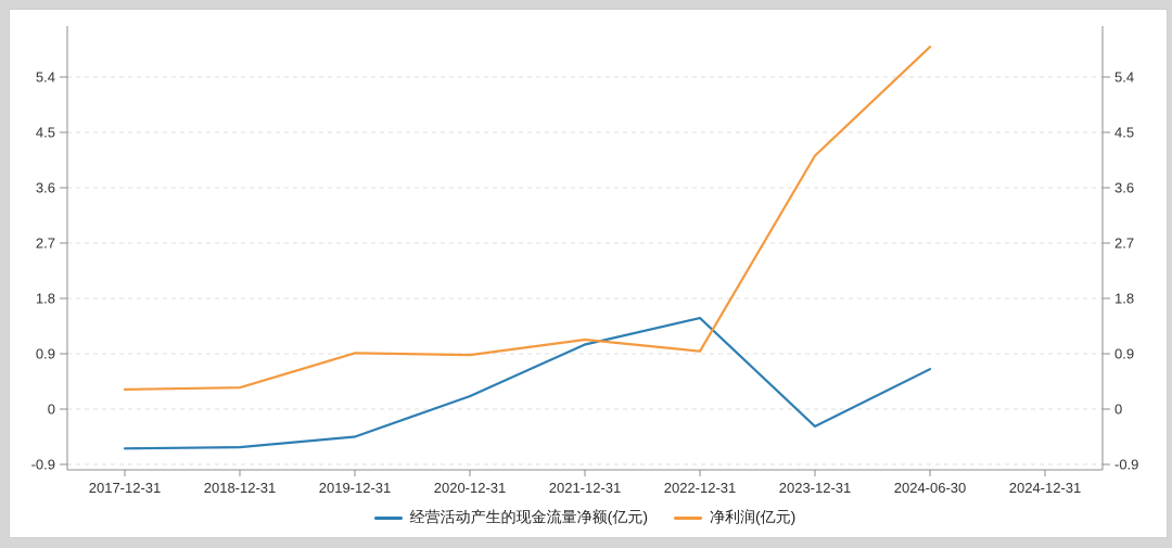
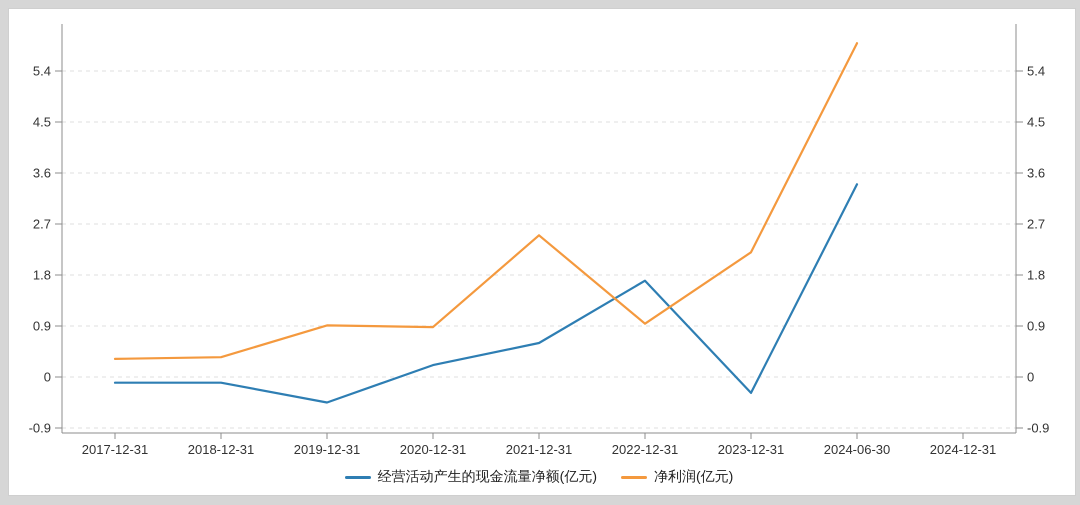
经营活动产生的现金流量净额(亿元)/2017-12-31: -0.6 -> -0.1
经营活动产生的现金流量净额(亿元)/2018-12-31: -0.6 -> -0.1
经营活动产生的现金流量净额(亿元)/2021-12-31: 1.1 -> 0.6
净利润(亿元)/2021-12-31: 1.1 -> 2.5
经营活动产生的现金流量净额(亿元)/2022-12-31: 1.5 -> 1.7
净利润(亿元)/2023-12-31: 4.1 -> 2.2
经营活动产生的现金流量净额(亿元)/2024-06-30: 0.7 -> 3.4
